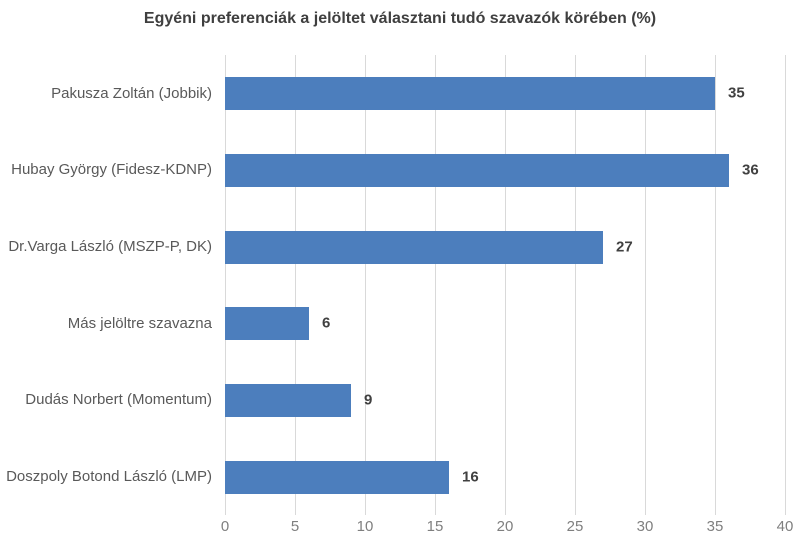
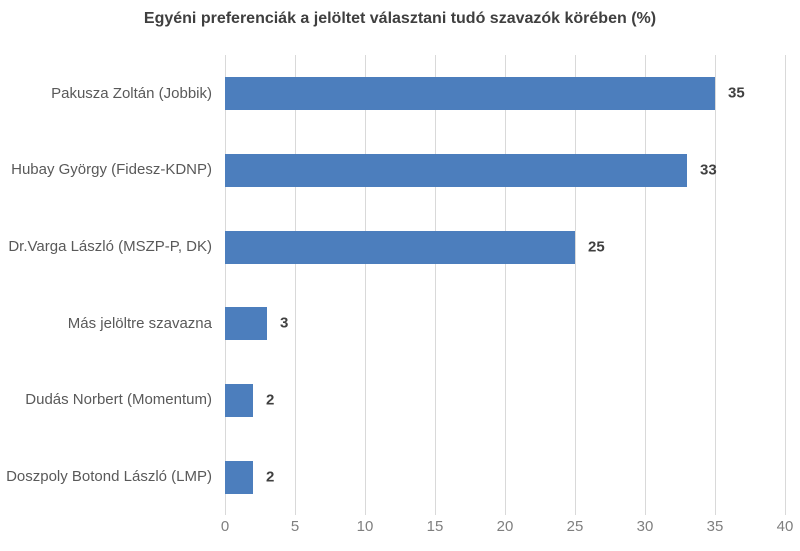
Hubay György (Fidesz-KDNP): 36 -> 33
Dr.Varga László (MSZP-P, DK): 27 -> 25
Más jelöltre szavazna: 6 -> 3
Dudás Norbert (Momentum): 9 -> 2
Doszpoly Botond László (LMP): 16 -> 2
